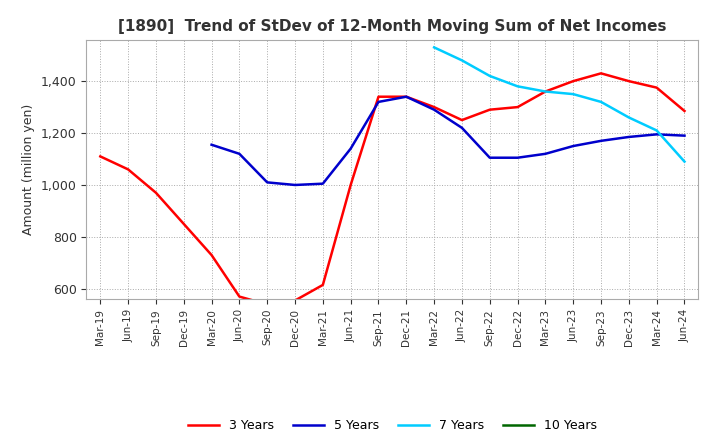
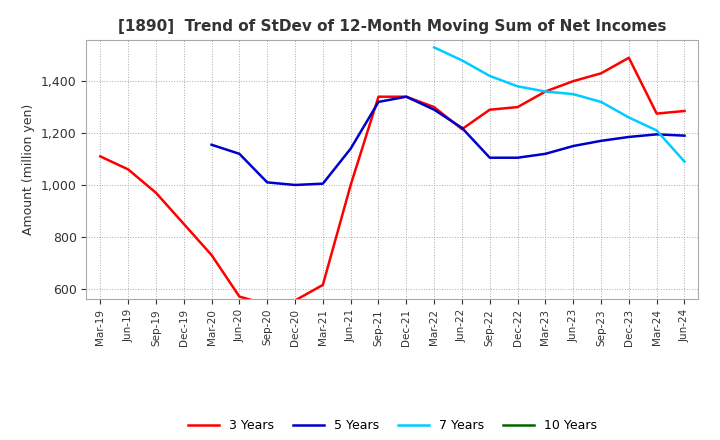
3 Years/Jun-22: 1,250 -> 1,215
3 Years/Dec-23: 1,400 -> 1,490
3 Years/Mar-24: 1,375 -> 1,275
